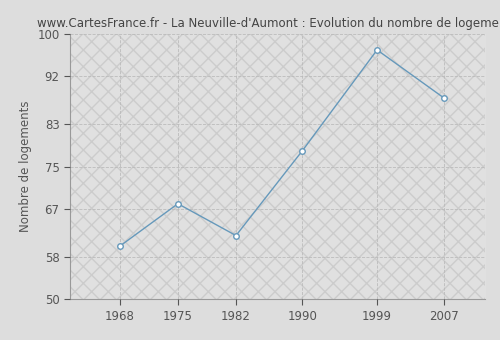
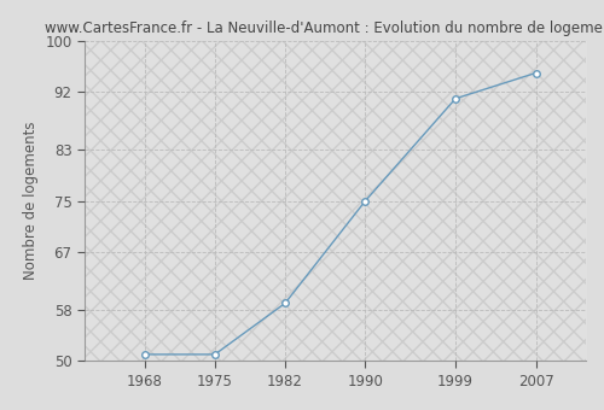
1968: 60 -> 51
1975: 68 -> 51
1982: 62 -> 59
1990: 78 -> 75
1999: 97 -> 91
2007: 88 -> 95
